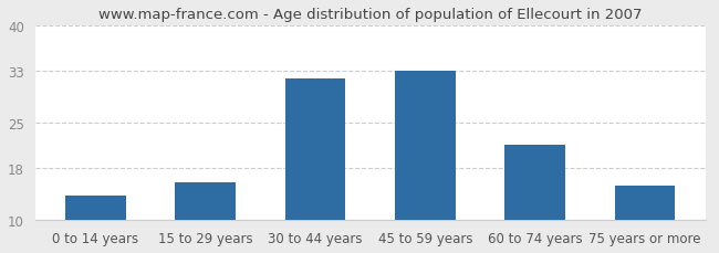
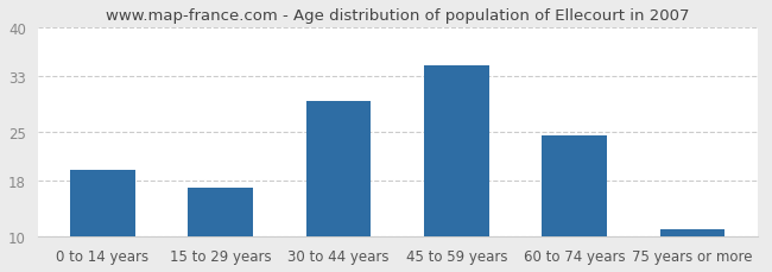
0 to 14 years: 13.8 -> 19.5
15 to 29 years: 15.8 -> 17.0
30 to 44 years: 31.8 -> 29.5
45 to 59 years: 33.0 -> 34.5
60 to 74 years: 21.6 -> 24.5
75 years or more: 15.4 -> 11.0
